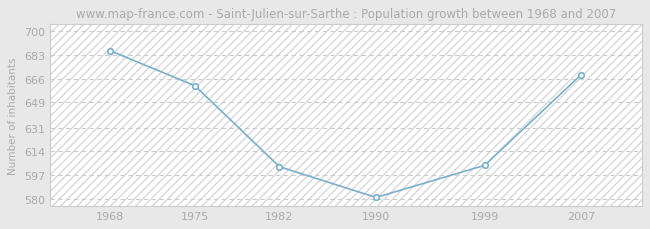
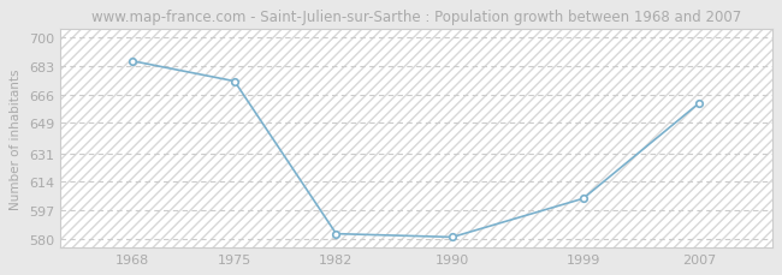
1975: 661 -> 674
1982: 603 -> 583
2007: 669 -> 661
